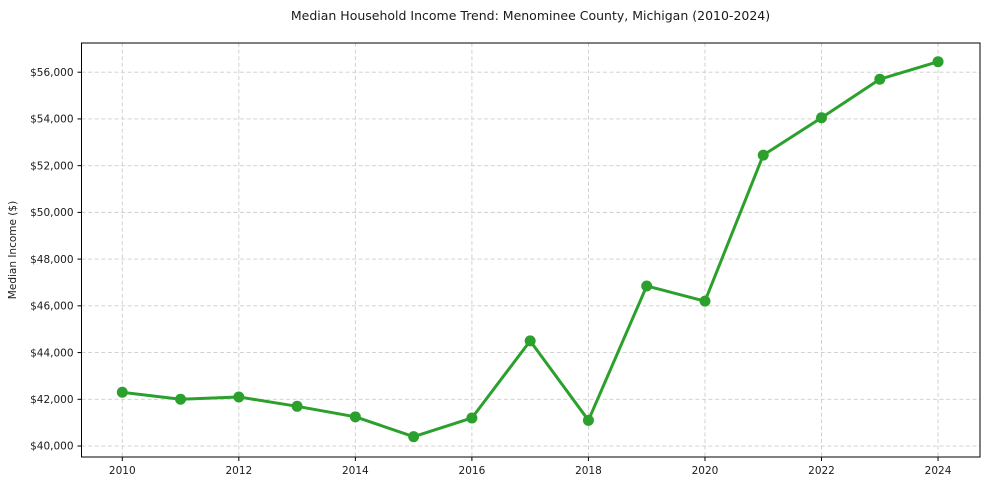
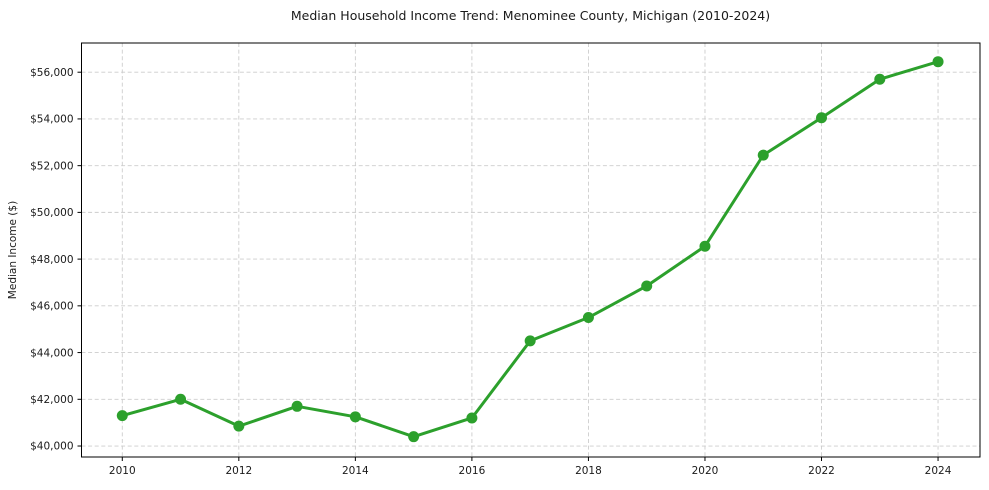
2010: $42300 -> $41300
2012: $42100 -> $40800
2018: $41100 -> $45500
2020: $46200 -> $48600
